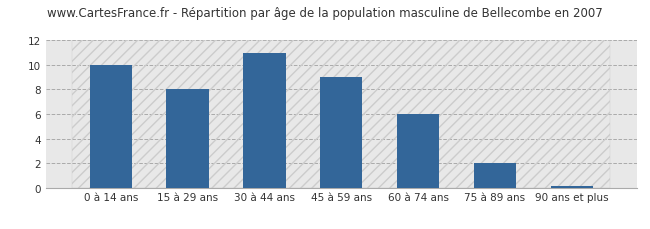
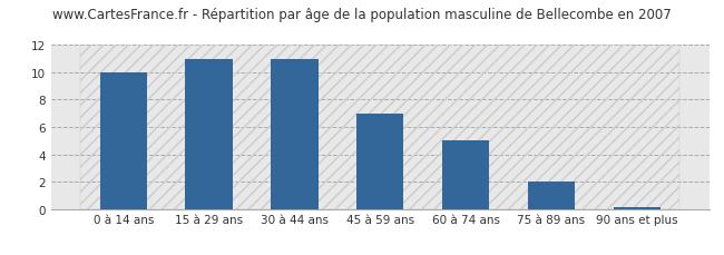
15 à 29 ans: 8.0 -> 11.0
45 à 59 ans: 9.0 -> 7.0
60 à 74 ans: 6.0 -> 5.0
